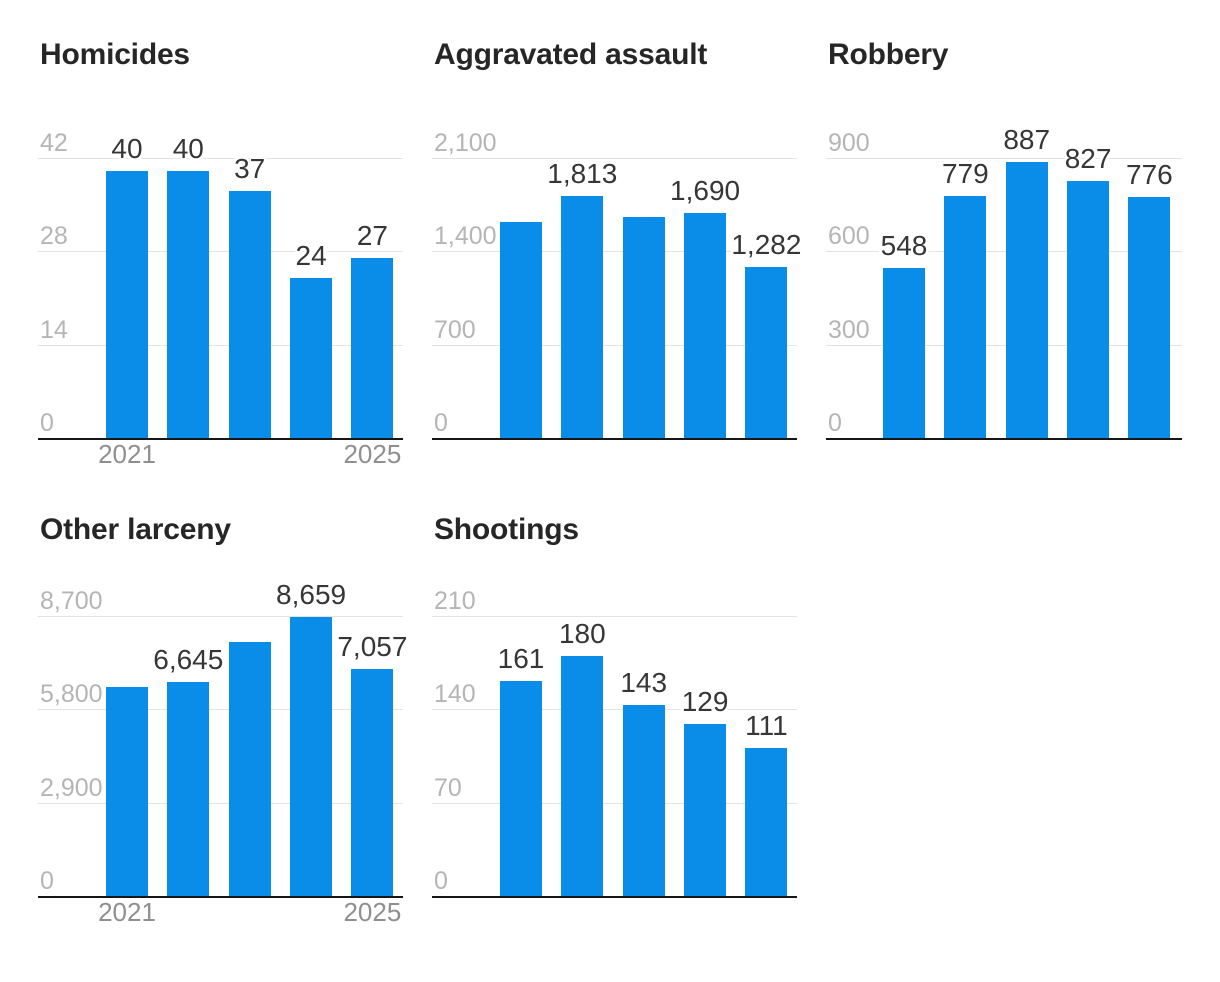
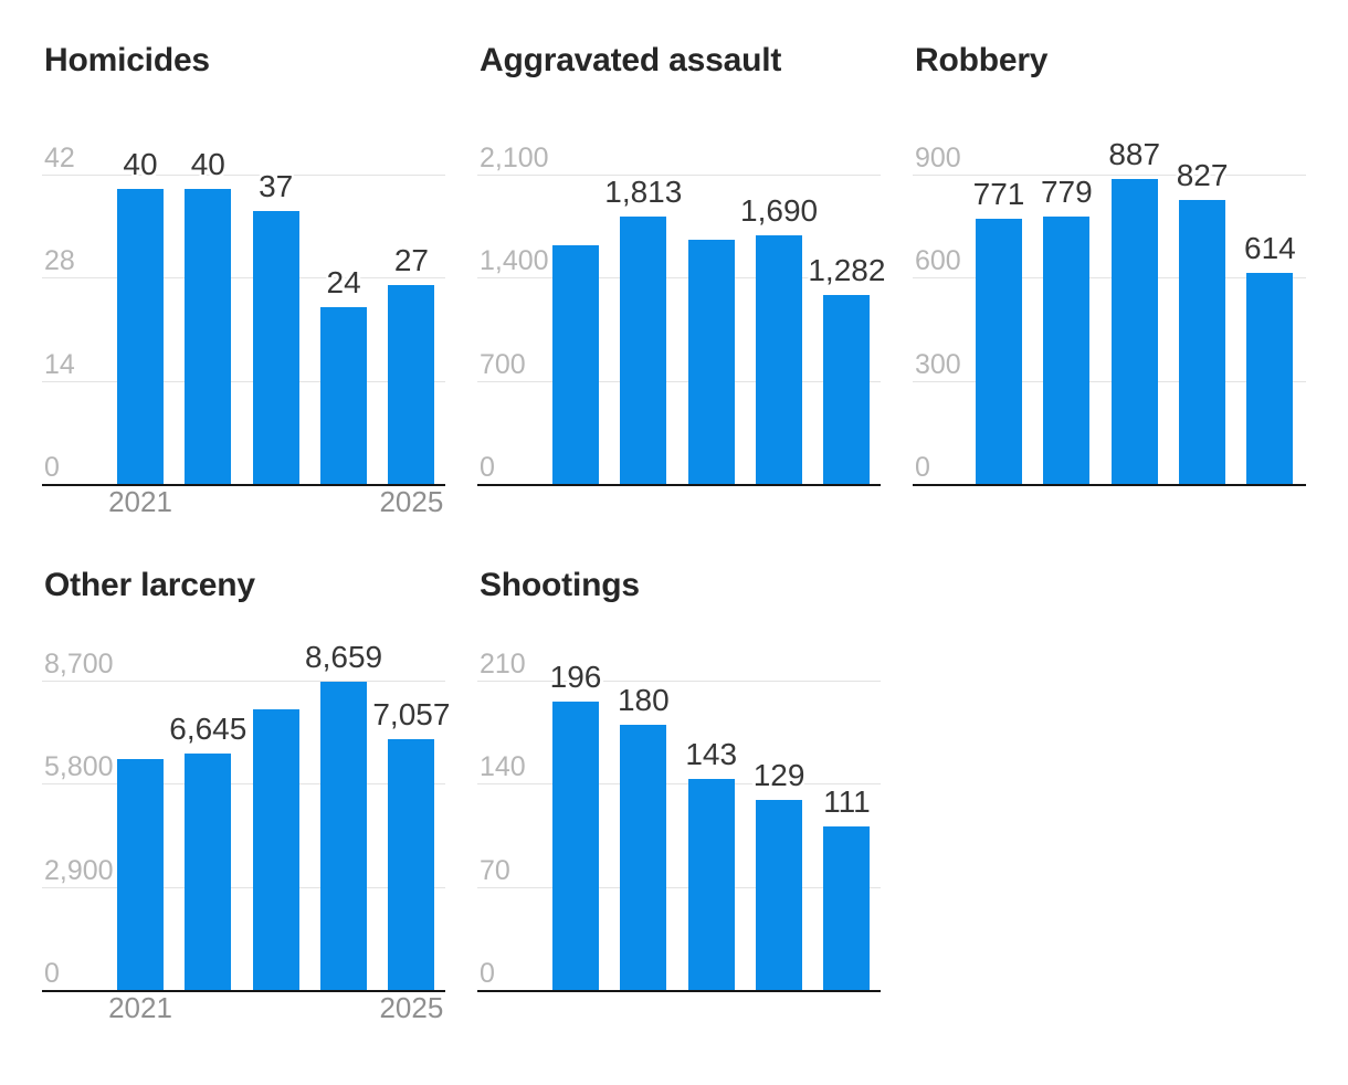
Robbery/2021: 548 -> 771
Robbery/2025: 776 -> 614
Shootings/2021: 161 -> 196
